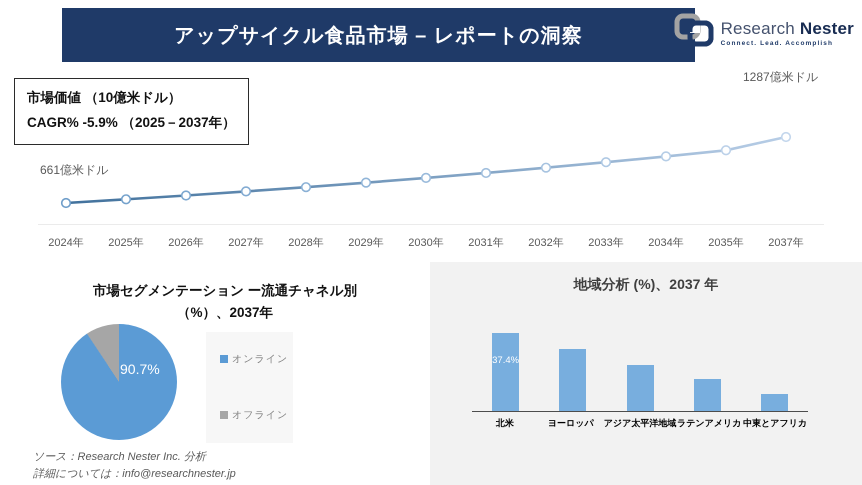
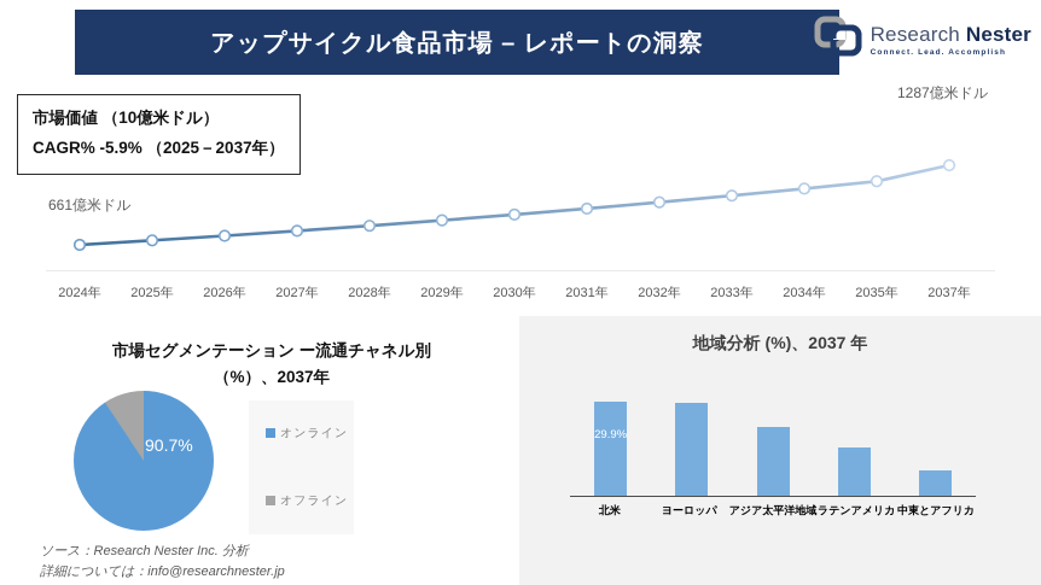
地域分析 (%)、2037 年/北米: 37.4% -> 29.9%
